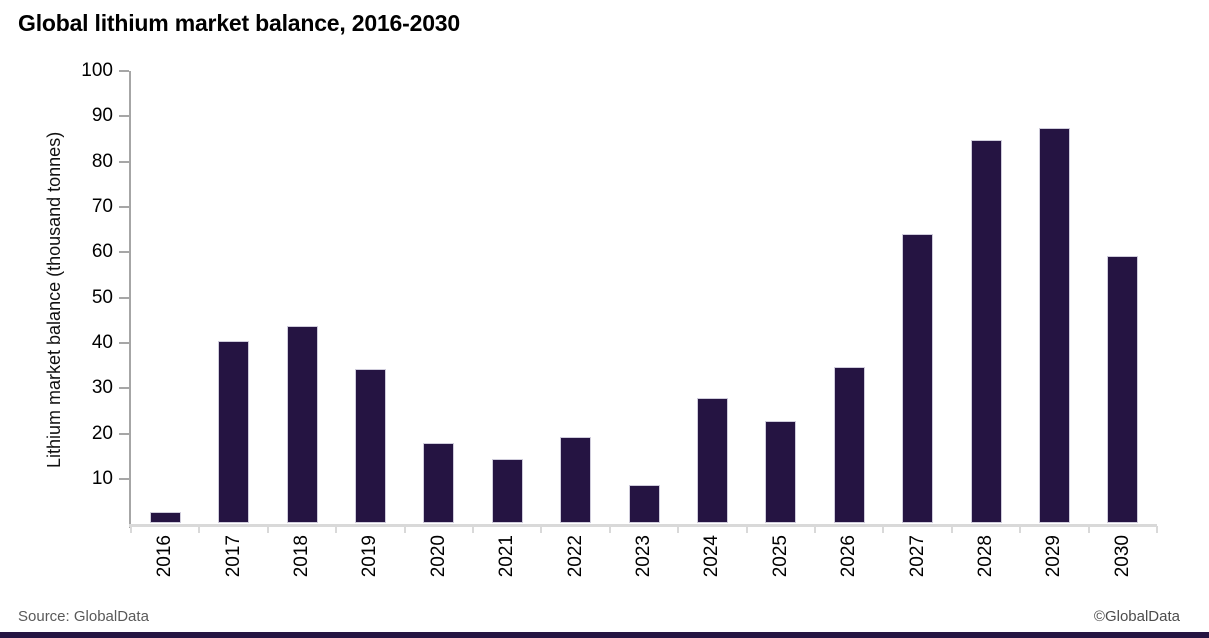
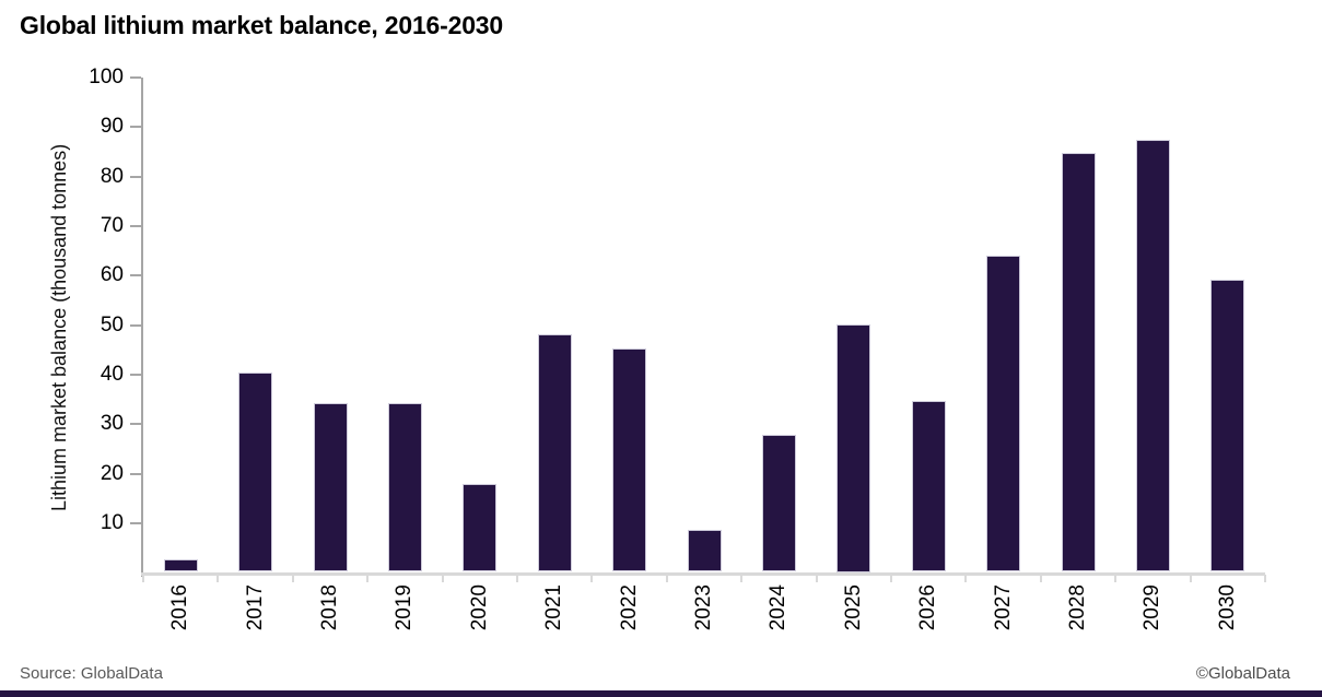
2018: 44 -> 34
2021: 14 -> 48
2022: 19 -> 45
2025: 23 -> 50
